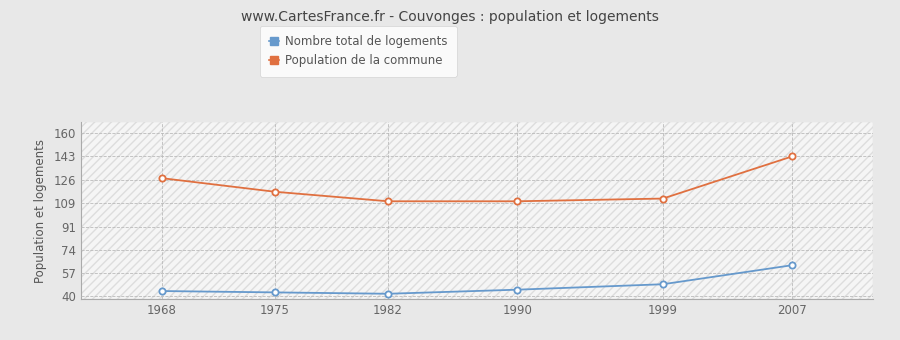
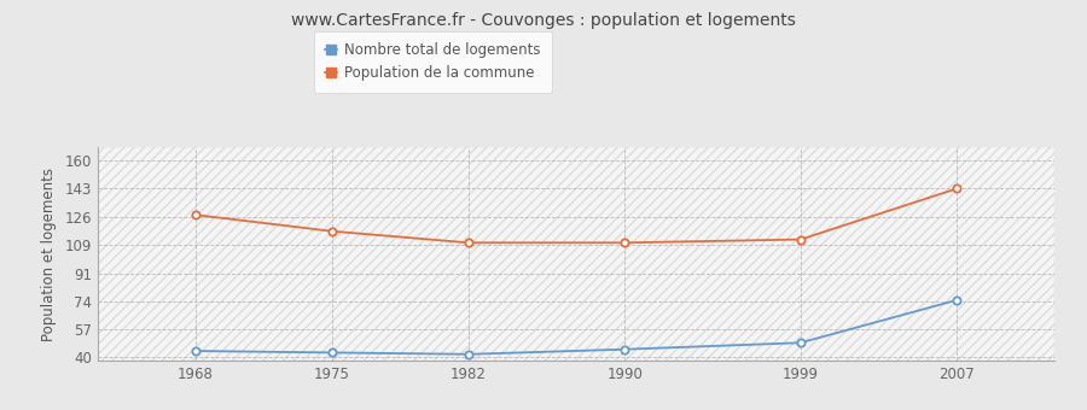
Nombre total de logements/2007: 63 -> 75
